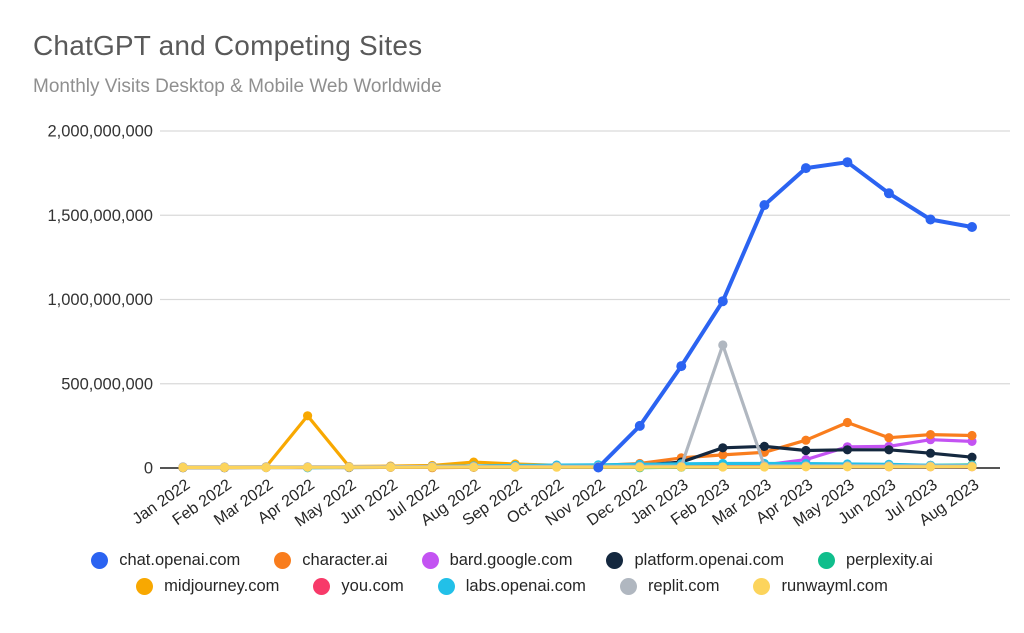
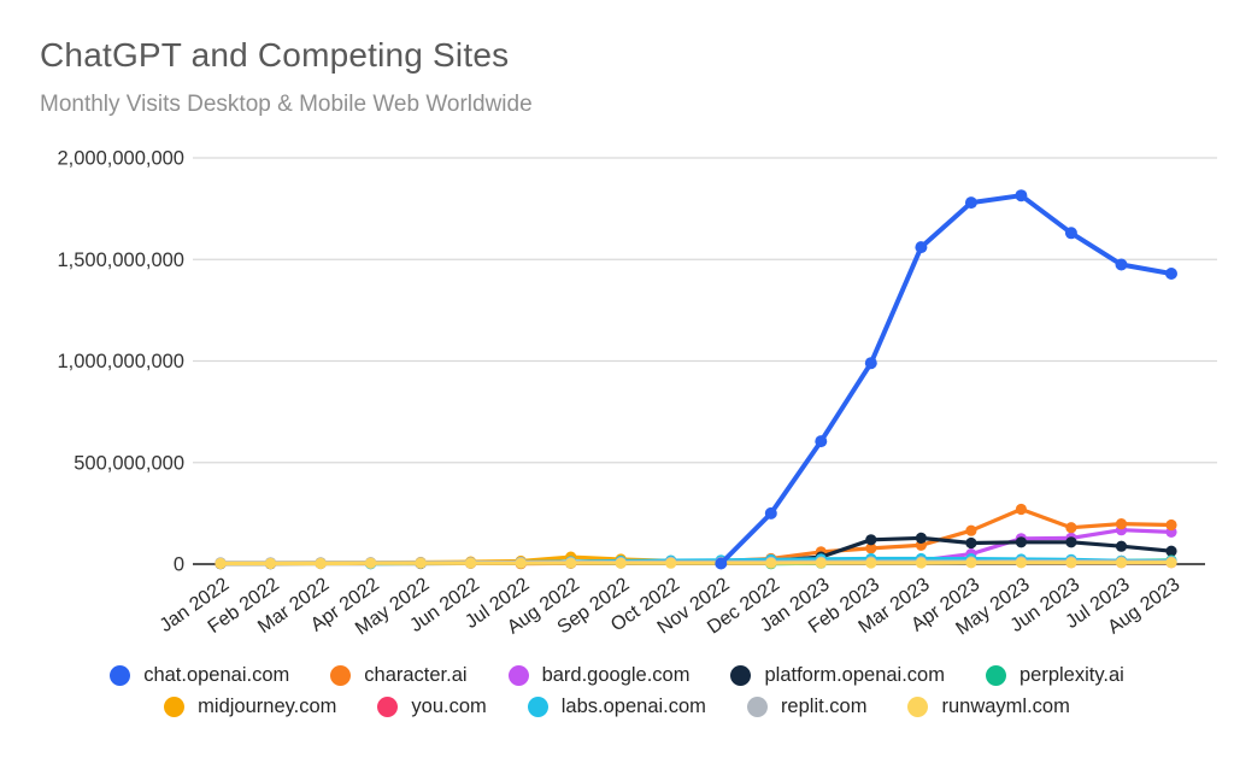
midjourney.com/Apr 2022: 310000000 -> 10000000
replit.com/Feb 2023: 730000000 -> 10000000
